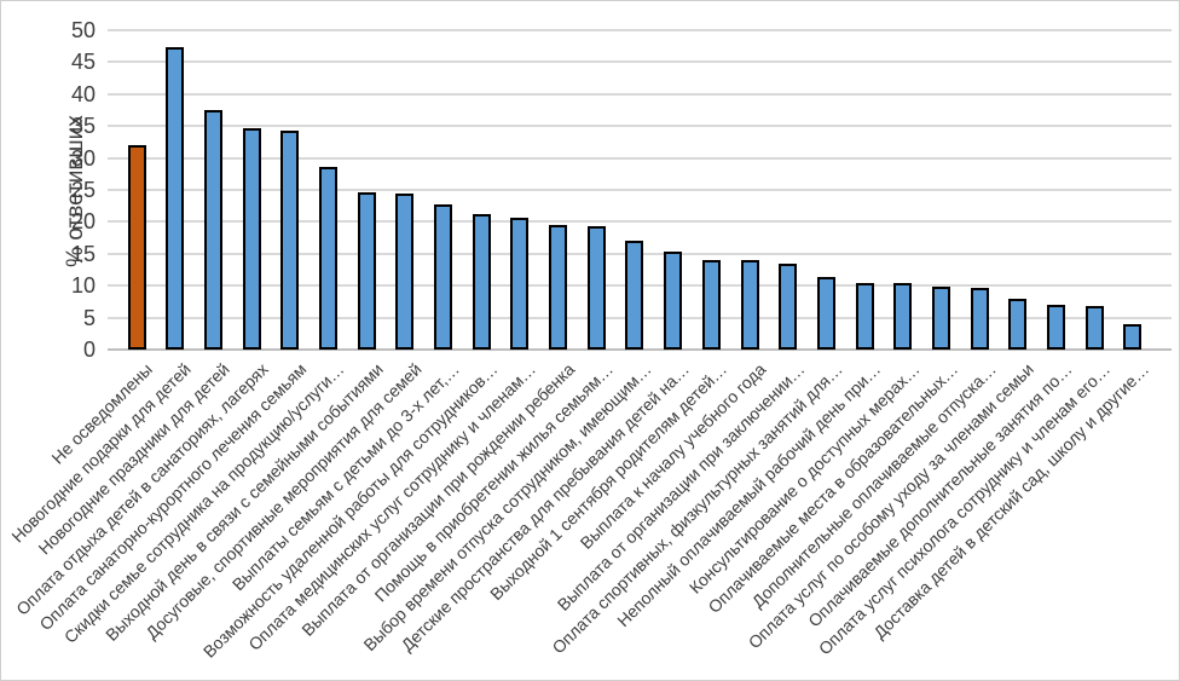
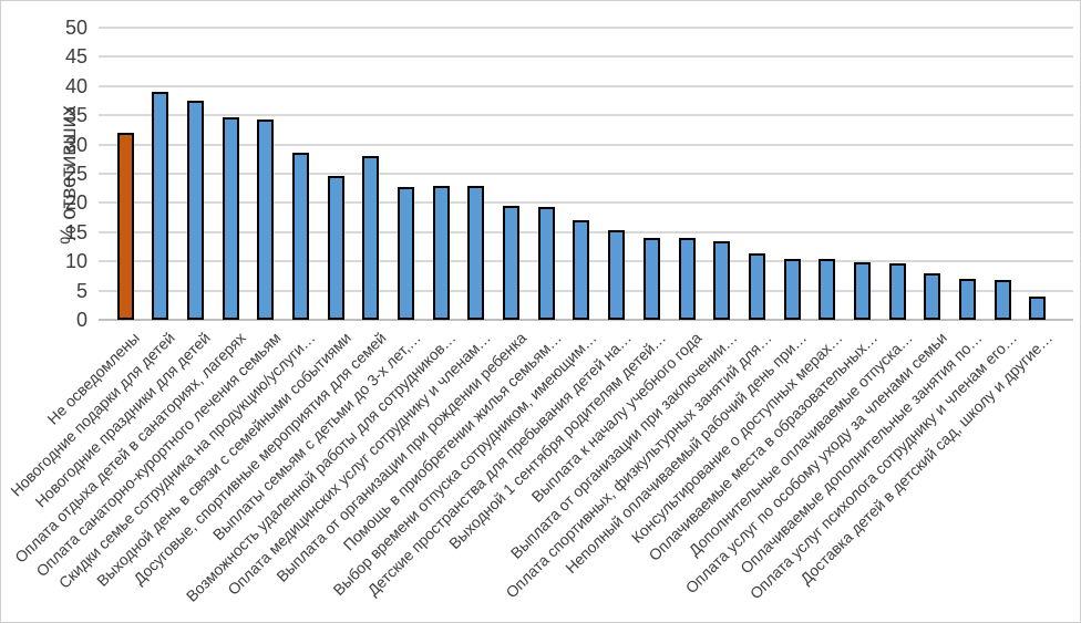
Новогодние подарки для детей: 47 -> 39
Досуговые, спортивные мероприятия для семей: 24 -> 28
Возможность удаленной работы для сотрудников…: 21 -> 23
Оплата медицинских услуг сотруднику и членам…: 21 -> 23
